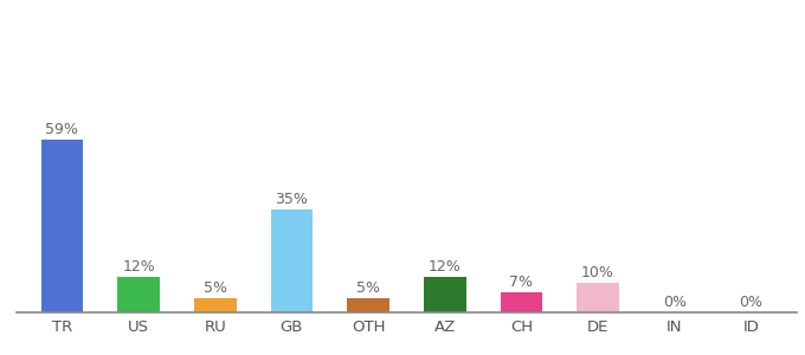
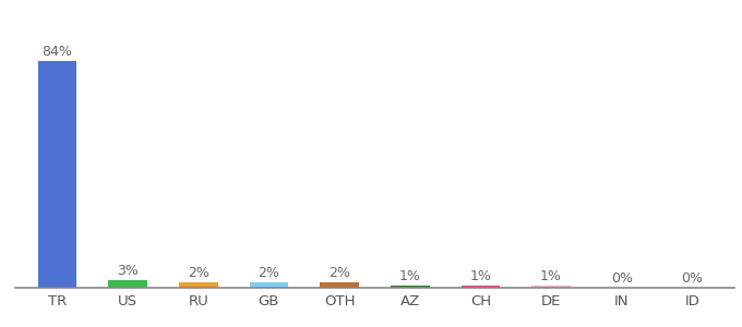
TR: 59% -> 84%
US: 12% -> 3%
RU: 5% -> 2%
GB: 35% -> 2%
OTH: 5% -> 2%
AZ: 12% -> 1%
CH: 7% -> 1%
DE: 10% -> 1%
